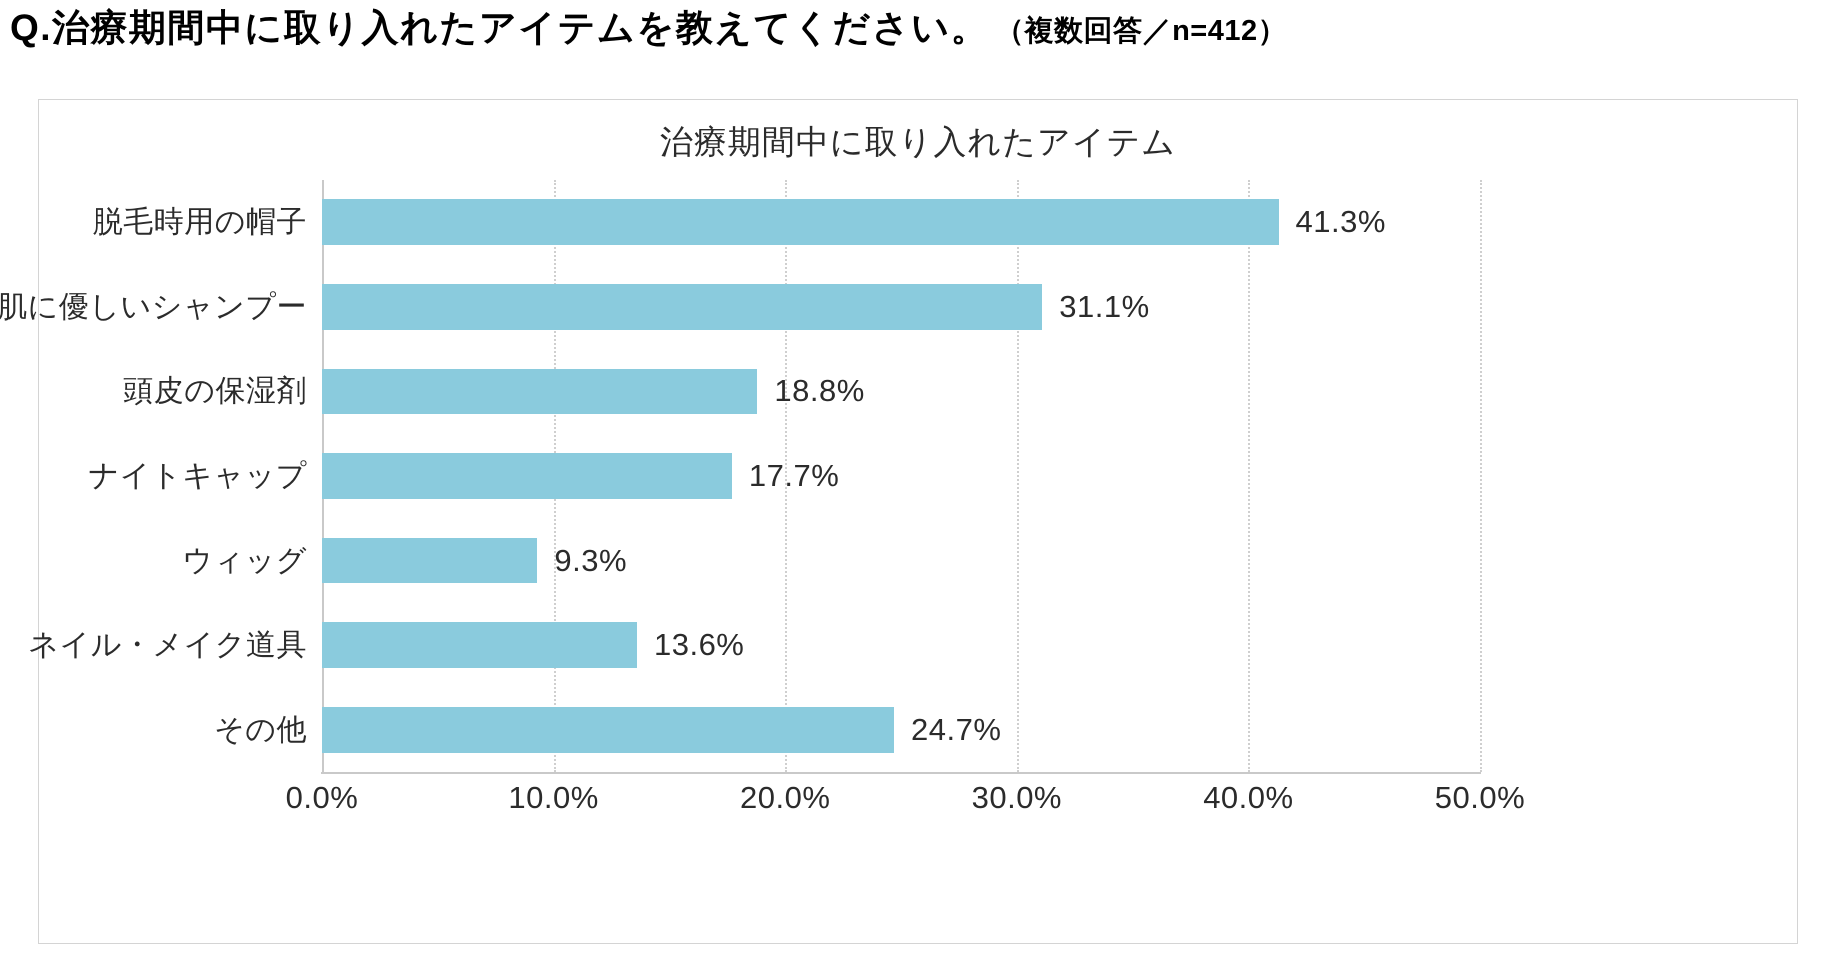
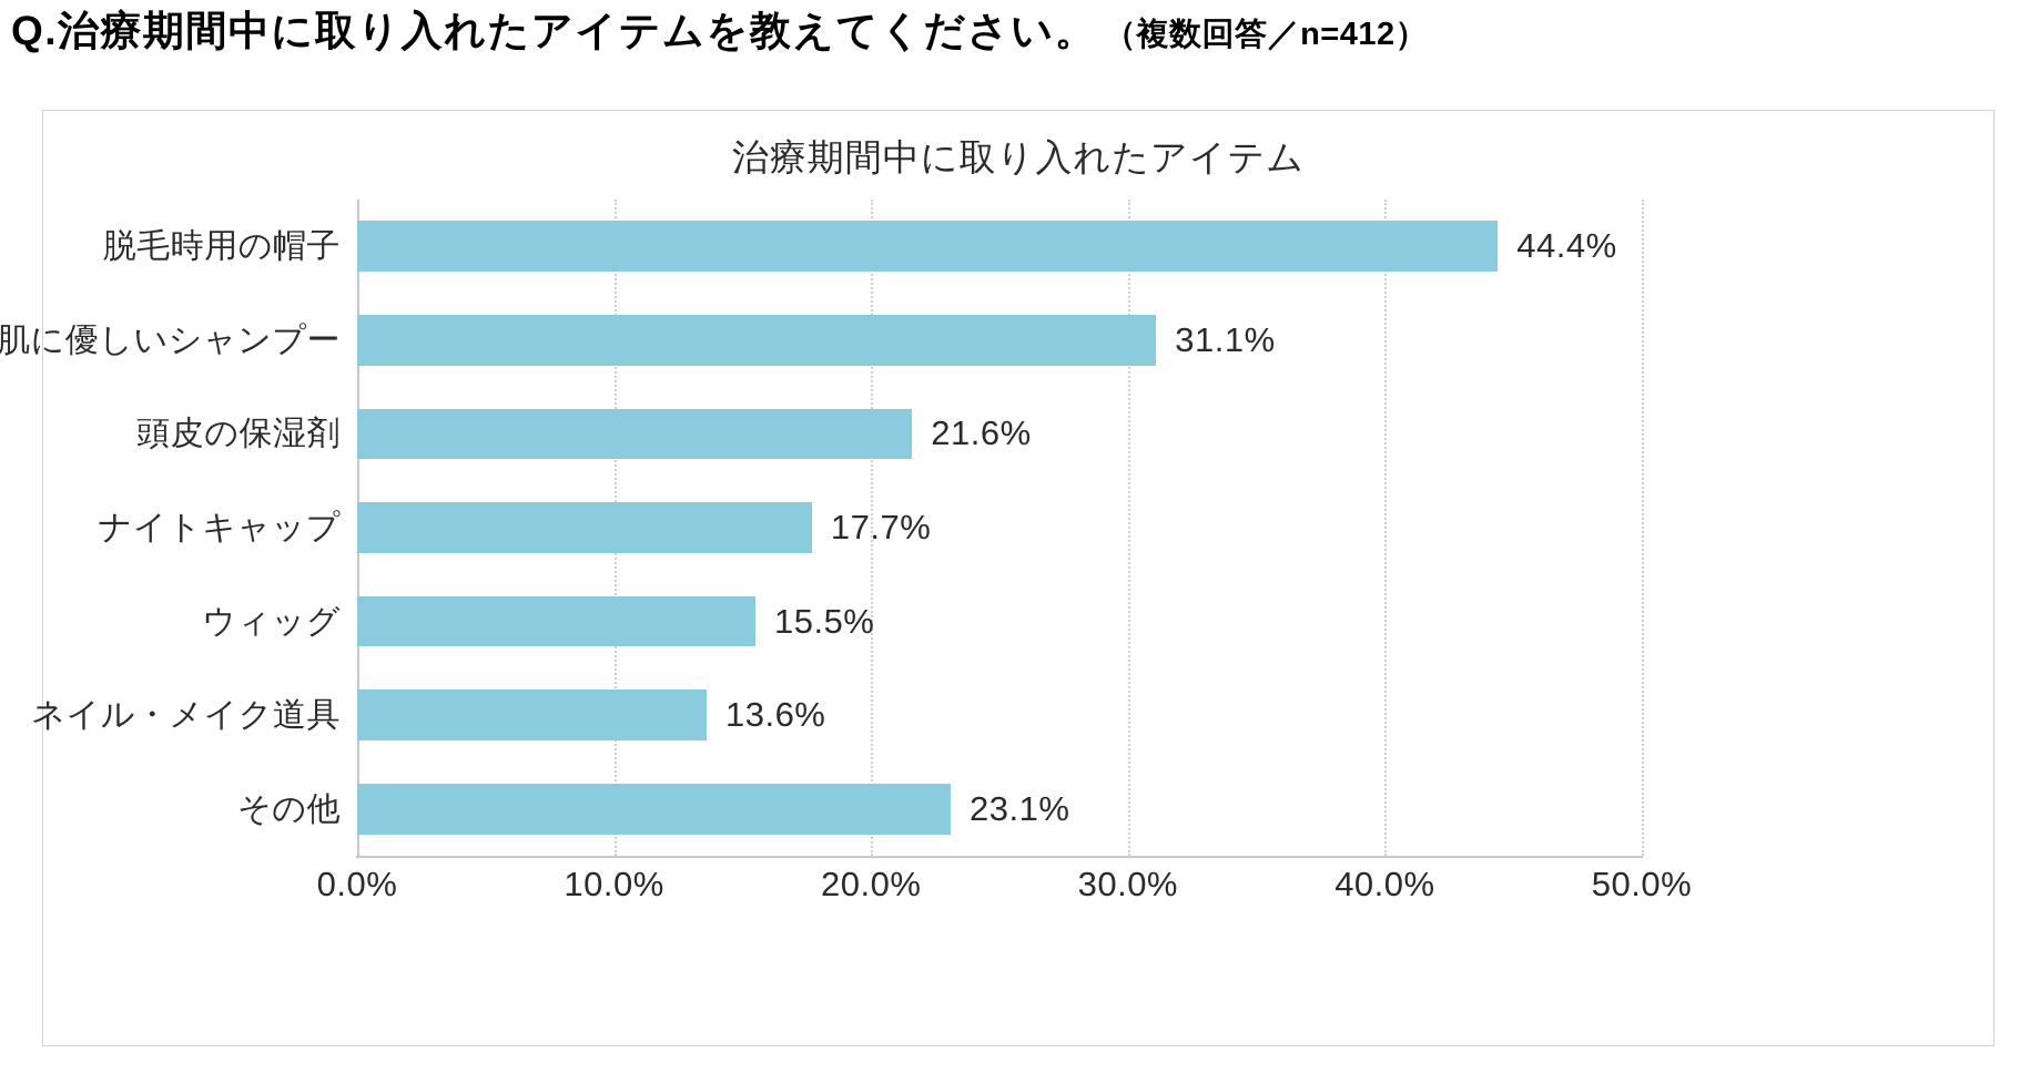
脱毛時用の帽子: 41.3% -> 44.4%
頭皮の保湿剤: 18.8% -> 21.6%
ウィッグ: 9.3% -> 15.5%
その他: 24.7% -> 23.1%
